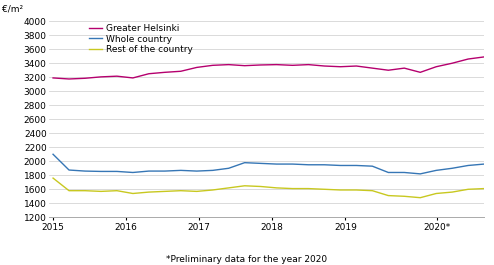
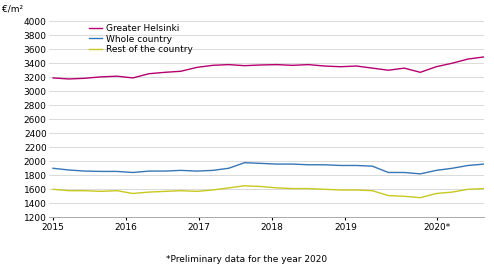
Whole country/2015: 2100 -> 1900
Rest of the country/2015: 1760 -> 1600
